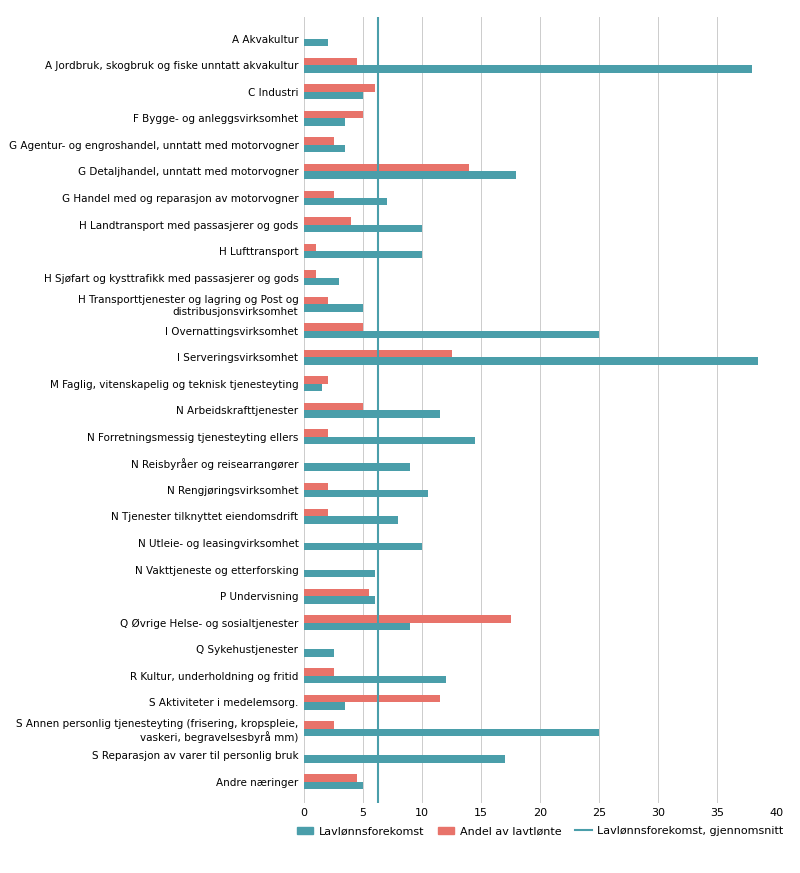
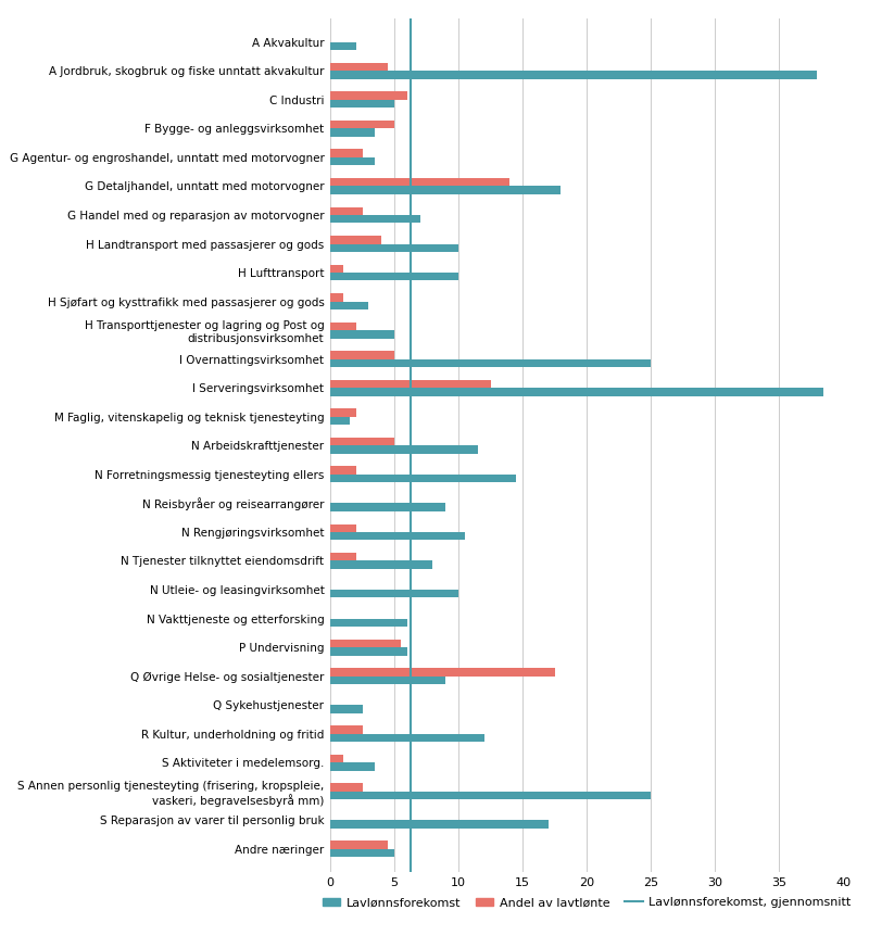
Andel av lavtlønte/S Aktiviteter i medelemsorg.: 11.5 -> 1.0
